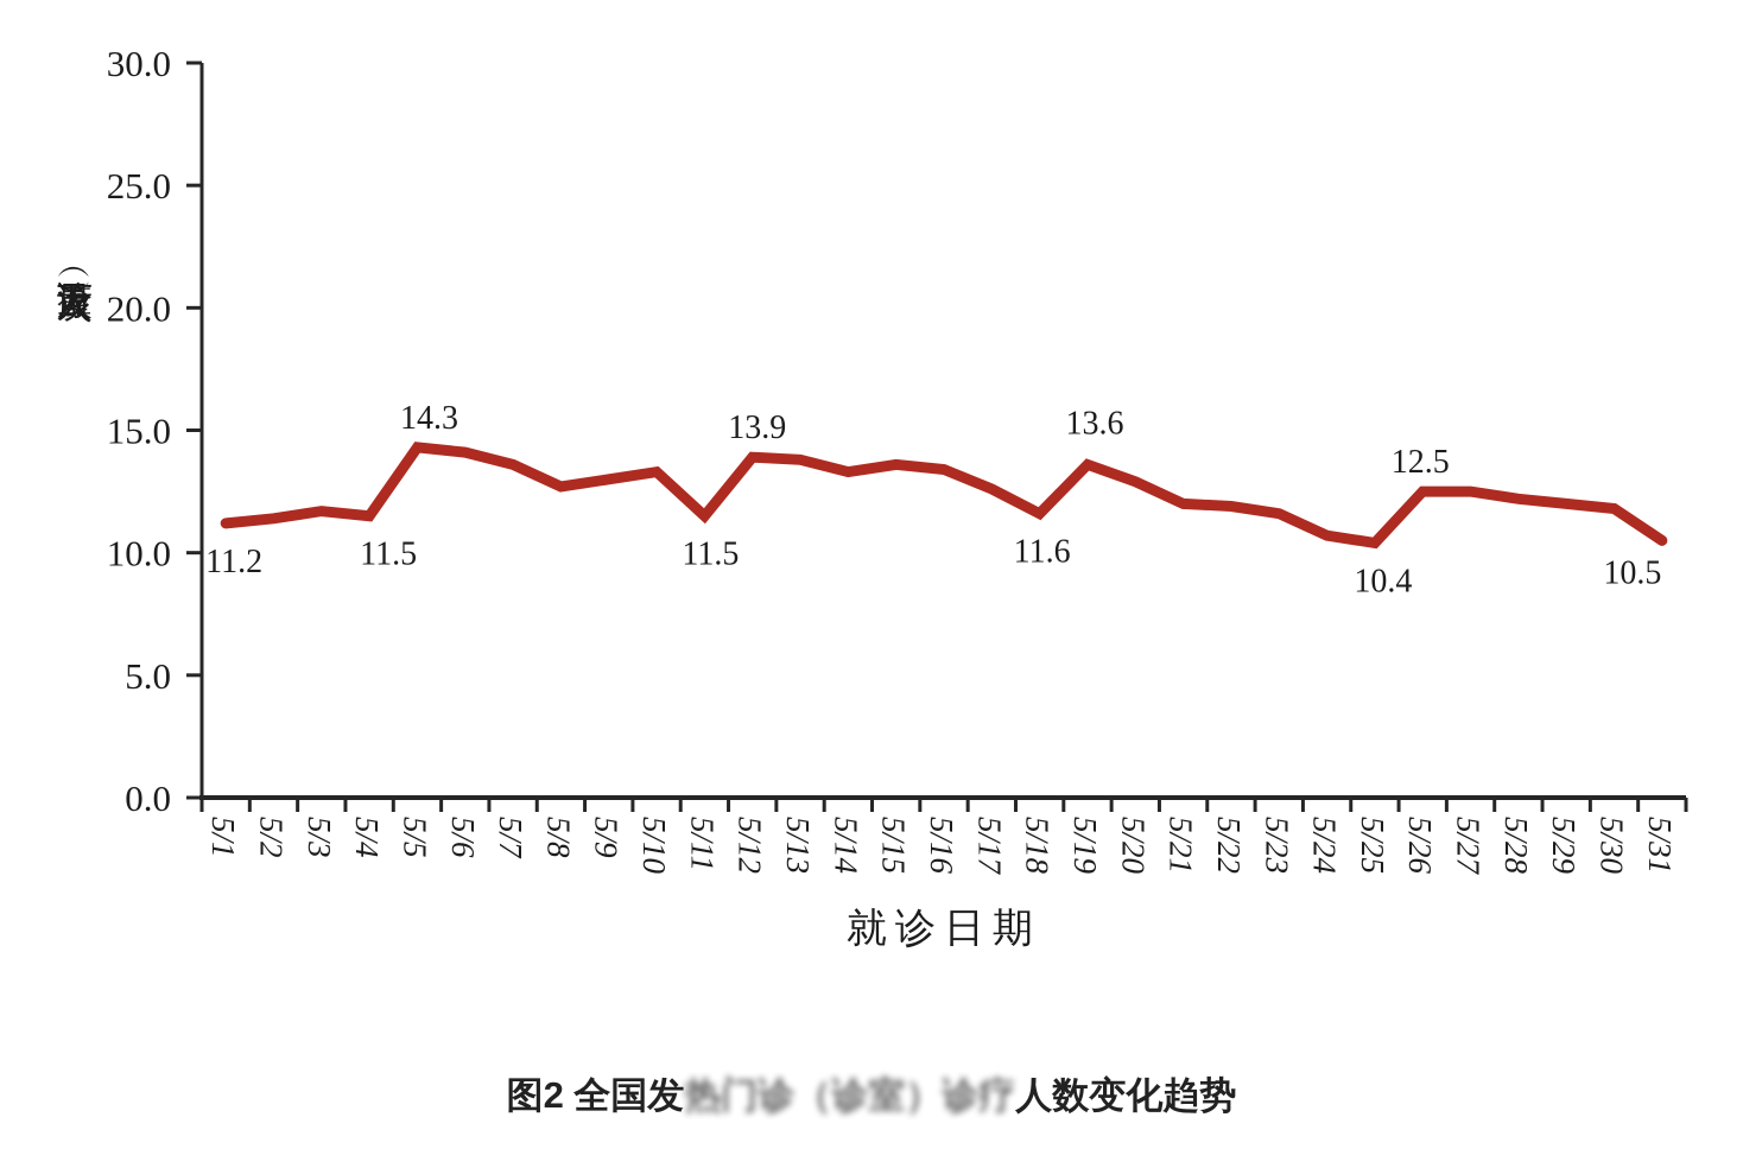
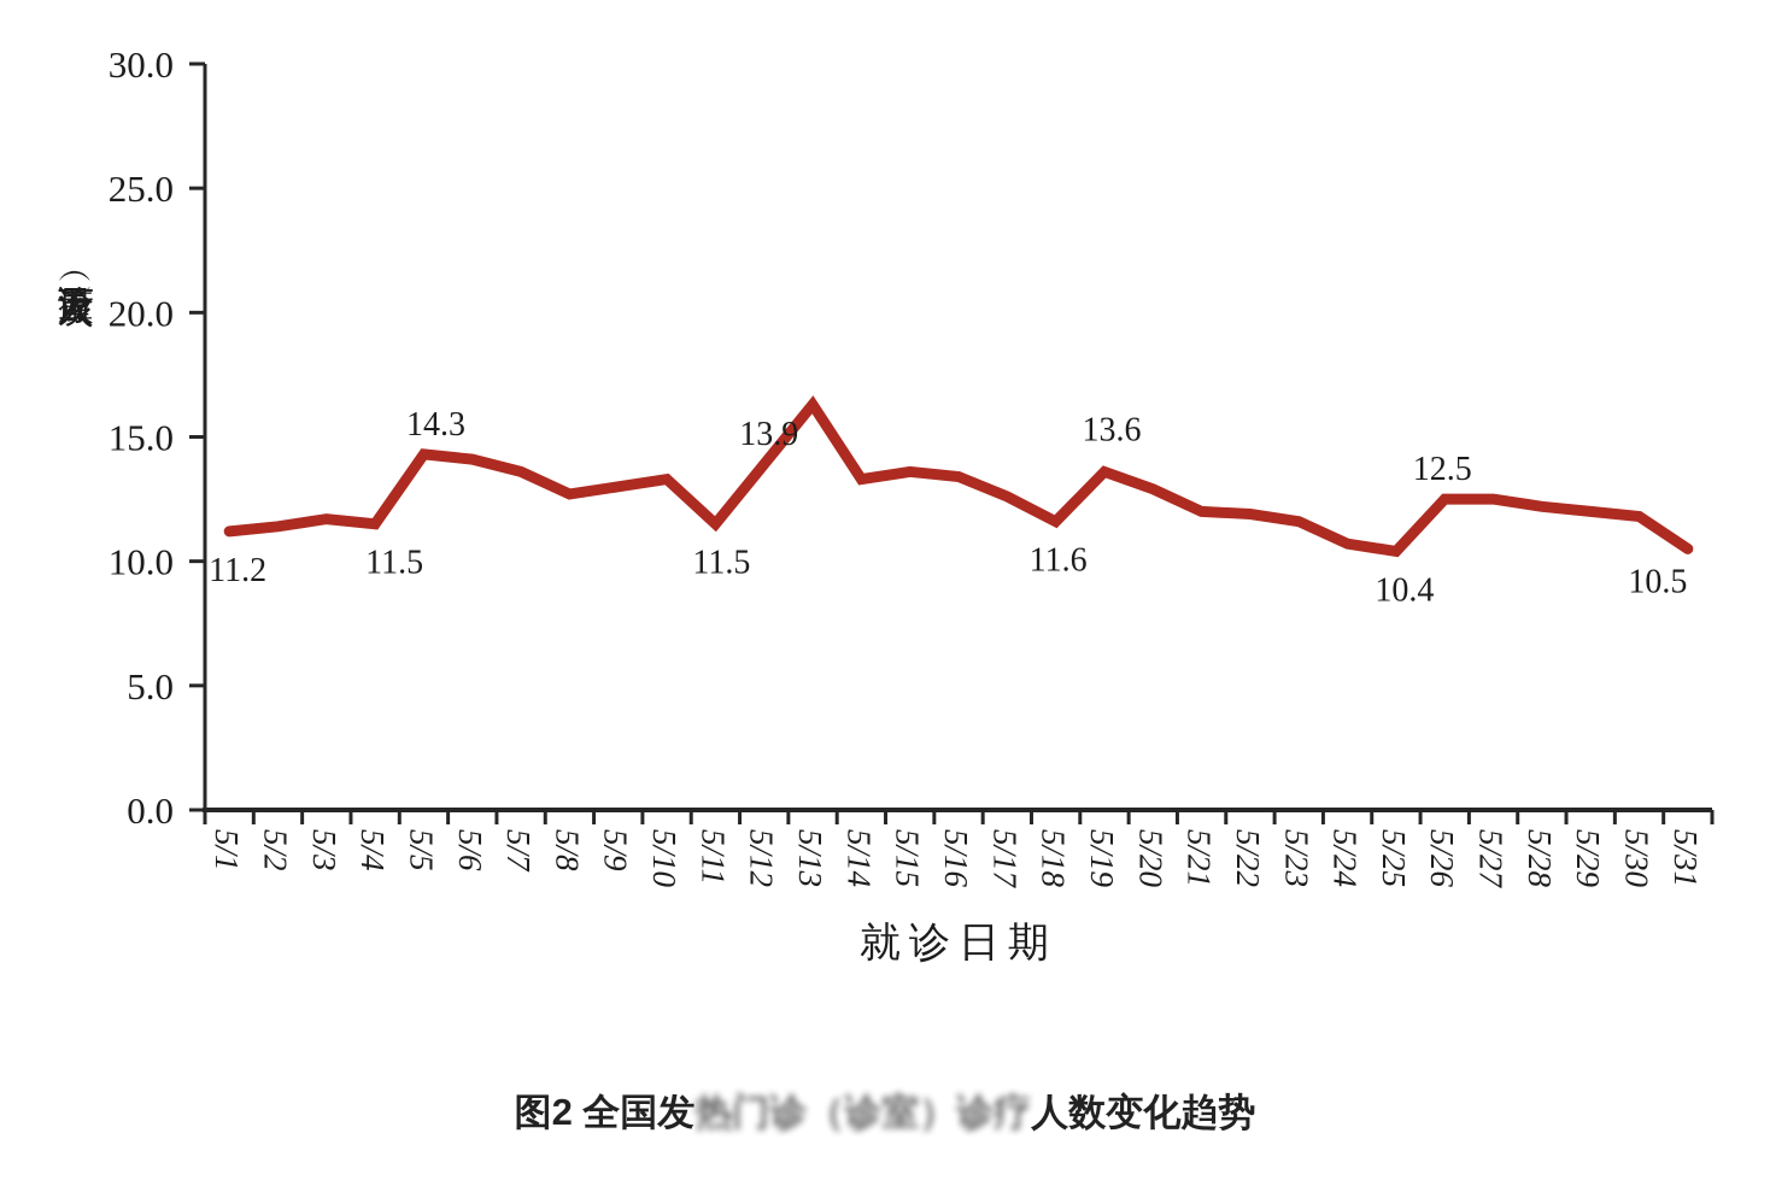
5/13: 13.8 -> 16.3
